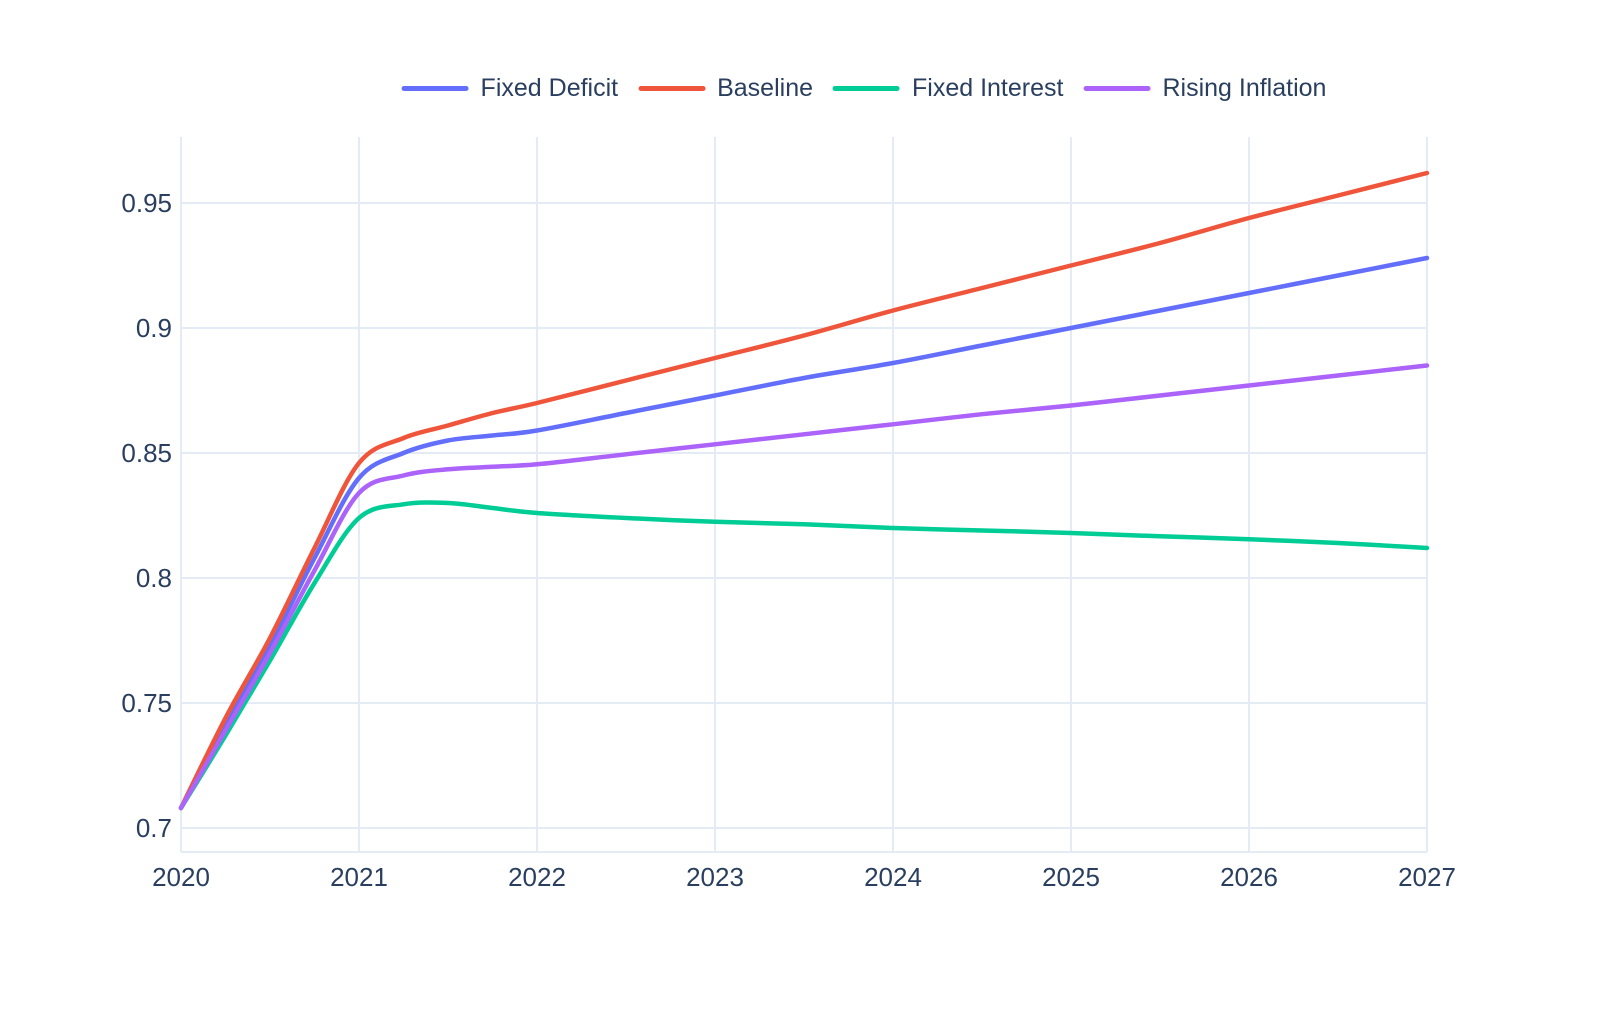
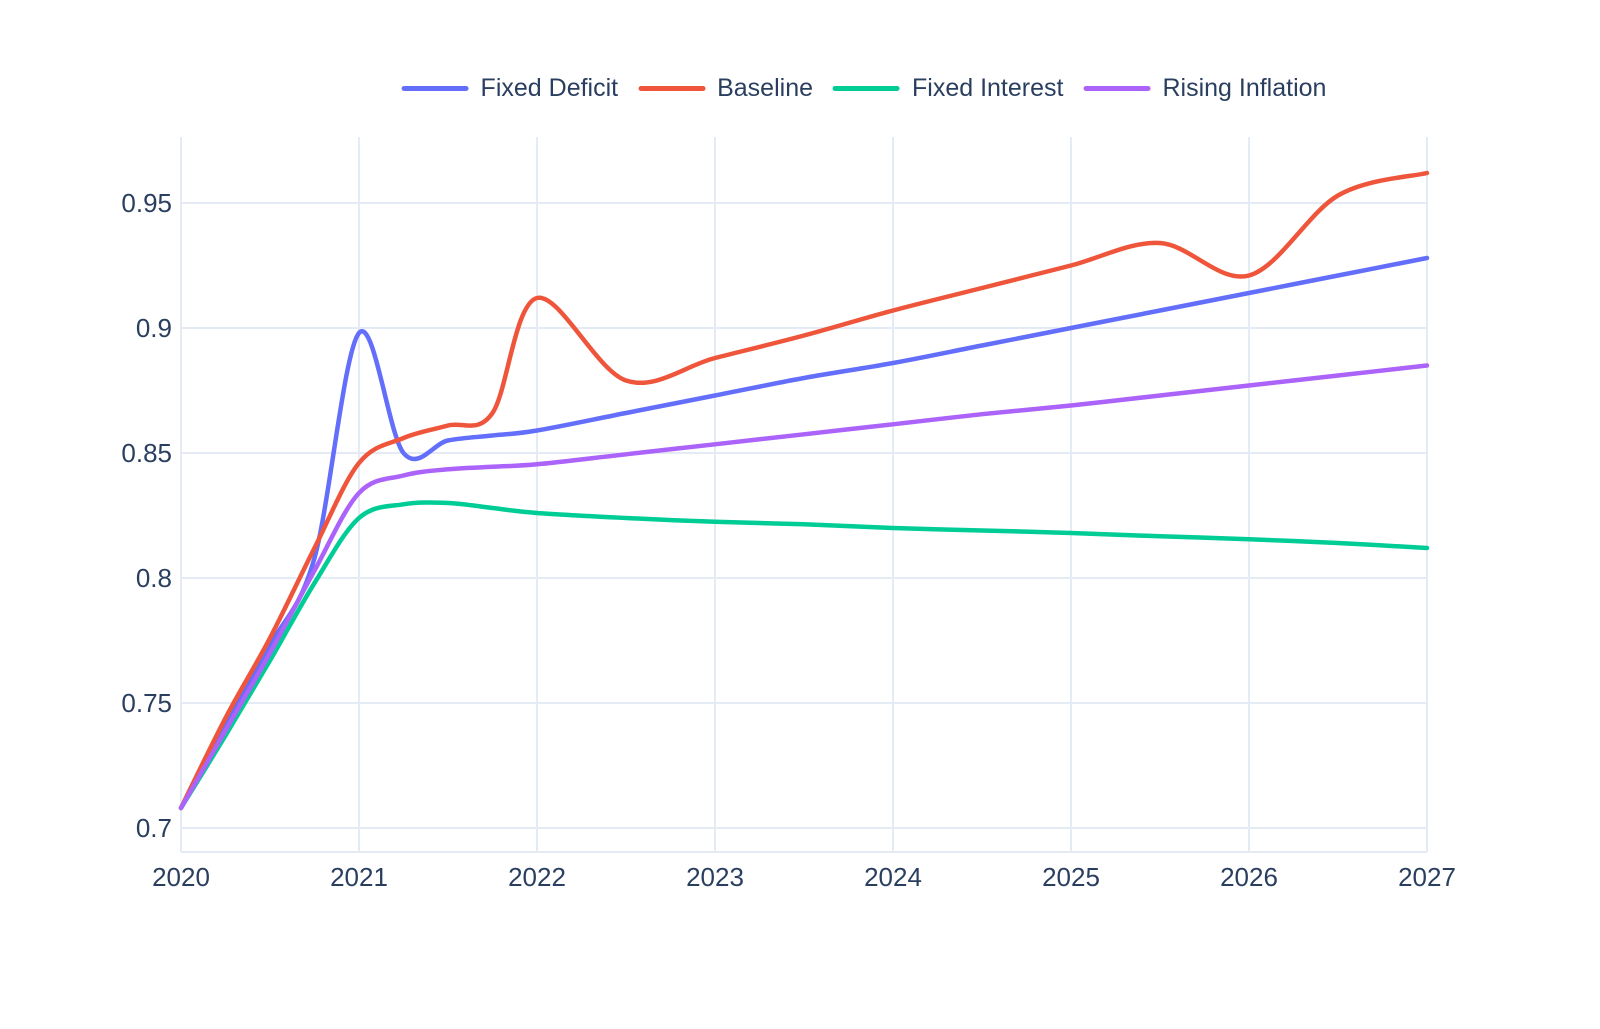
Fixed Deficit/2021: 0.840 -> 0.898
Baseline/2022: 0.870 -> 0.912
Baseline/2026: 0.944 -> 0.921
